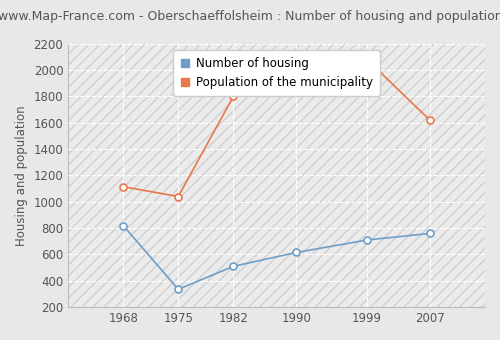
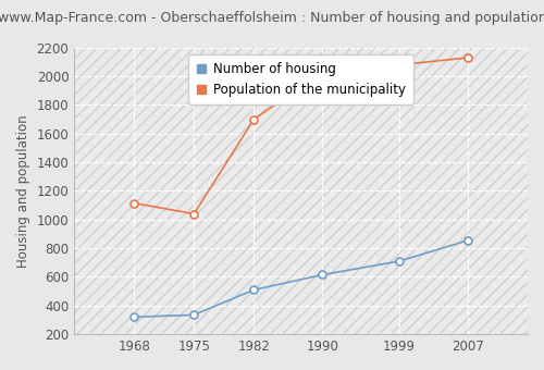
Number of housing/1968: 820 -> 320
Population of the municipality/1982: 1800 -> 1700
Number of housing/2007: 760 -> 860
Population of the municipality/2007: 1620 -> 2130
